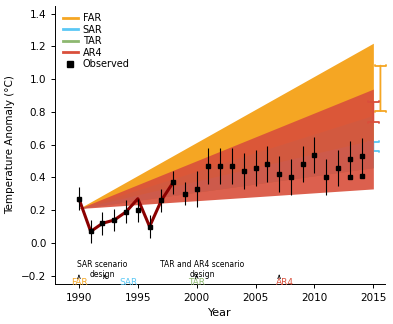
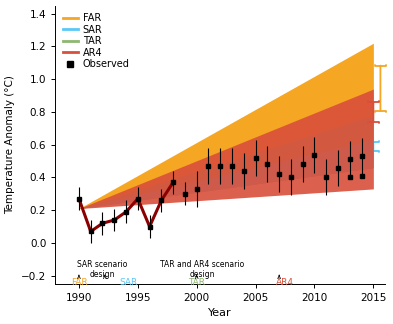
Observed/1995: 0.20 -> 0.27
Observed/2005: 0.46 -> 0.52
